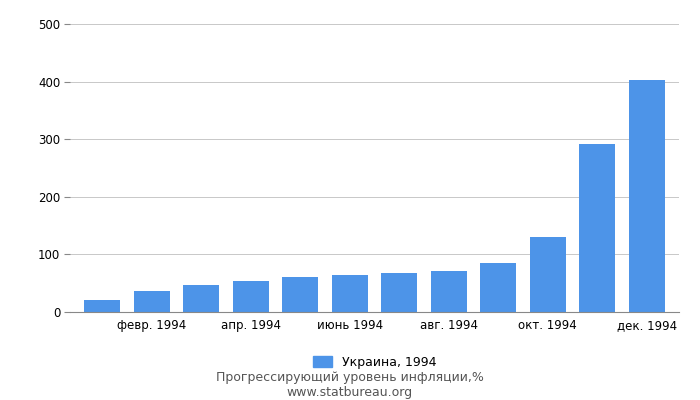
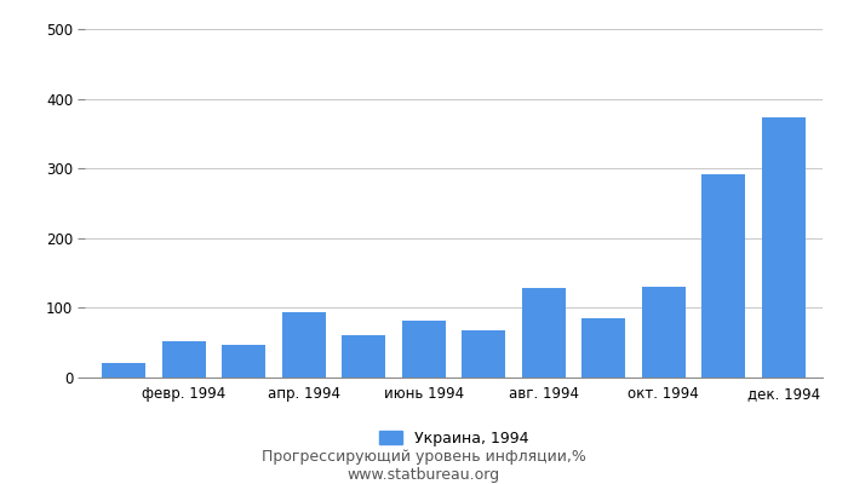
февр. 1994: 37 -> 52
апр. 1994: 53 -> 94
июнь 1994: 65 -> 82
авг. 1994: 72 -> 128
дек. 1994: 403 -> 374
